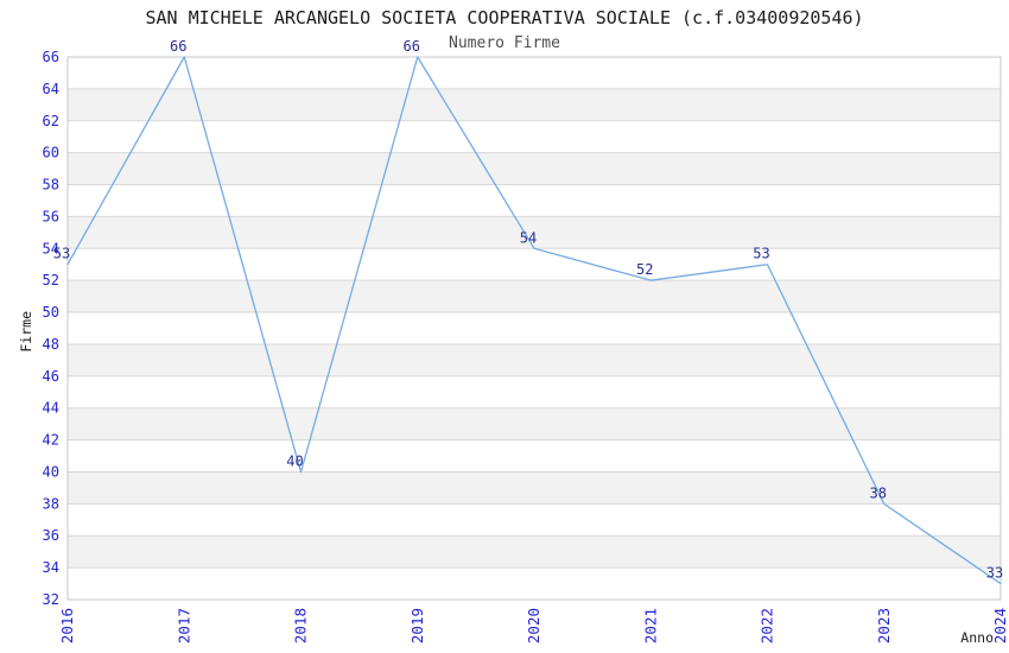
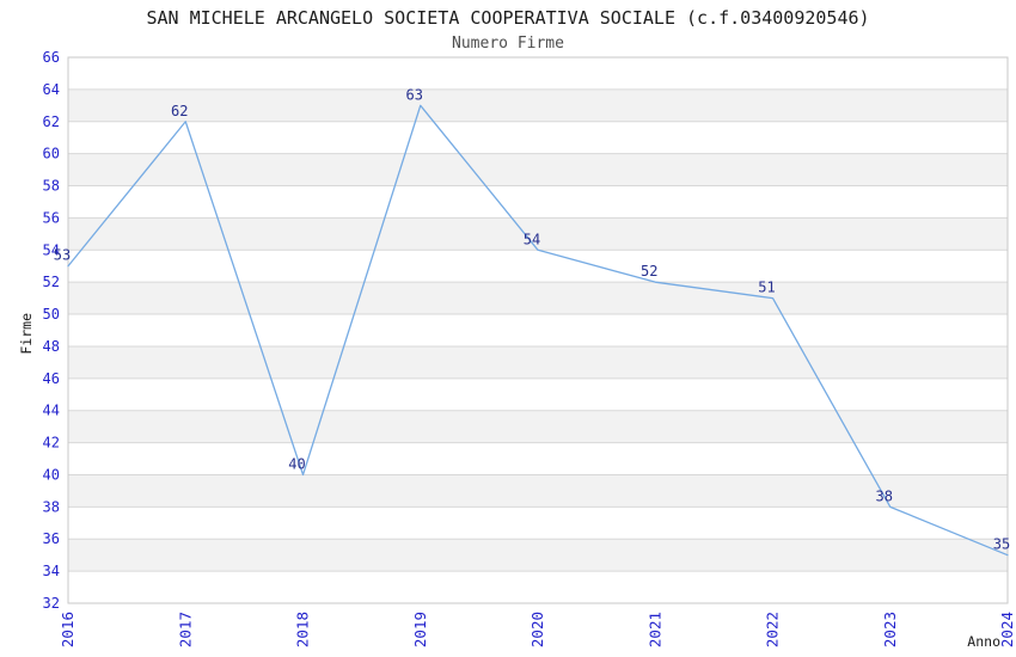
2017: 66 -> 62
2019: 66 -> 63
2022: 53 -> 51
2024: 33 -> 35
